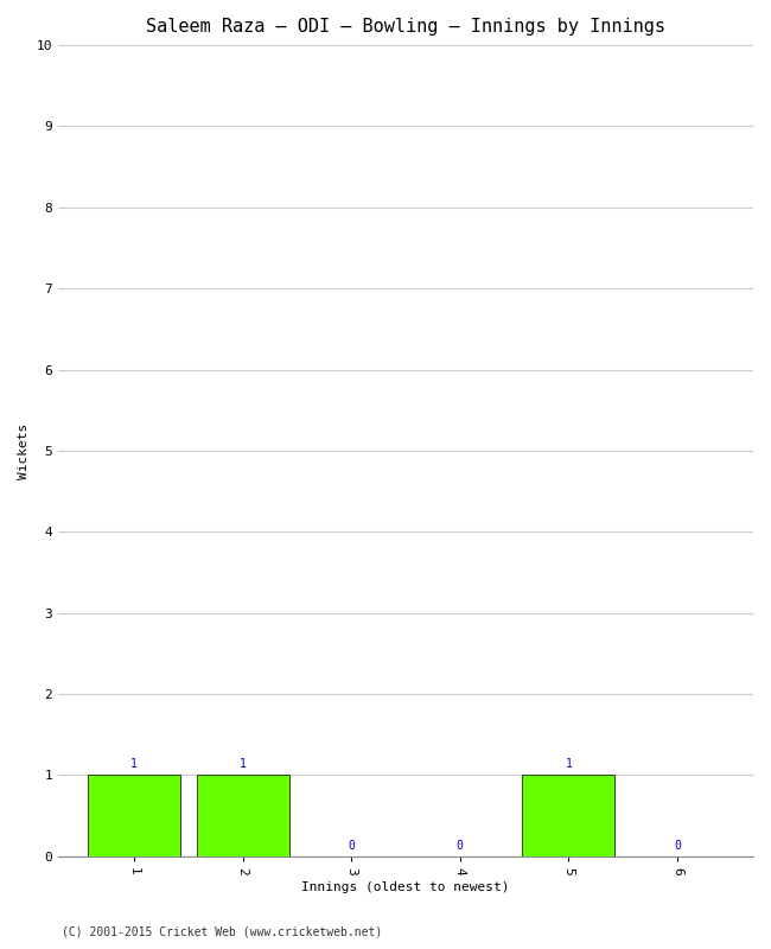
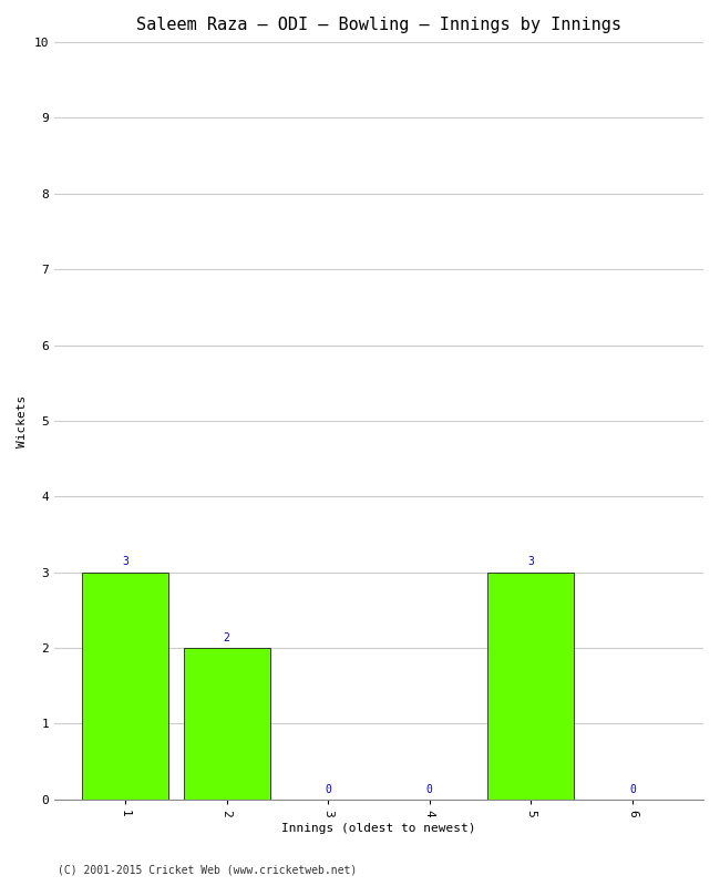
1: 1 -> 3
2: 1 -> 2
5: 1 -> 3
